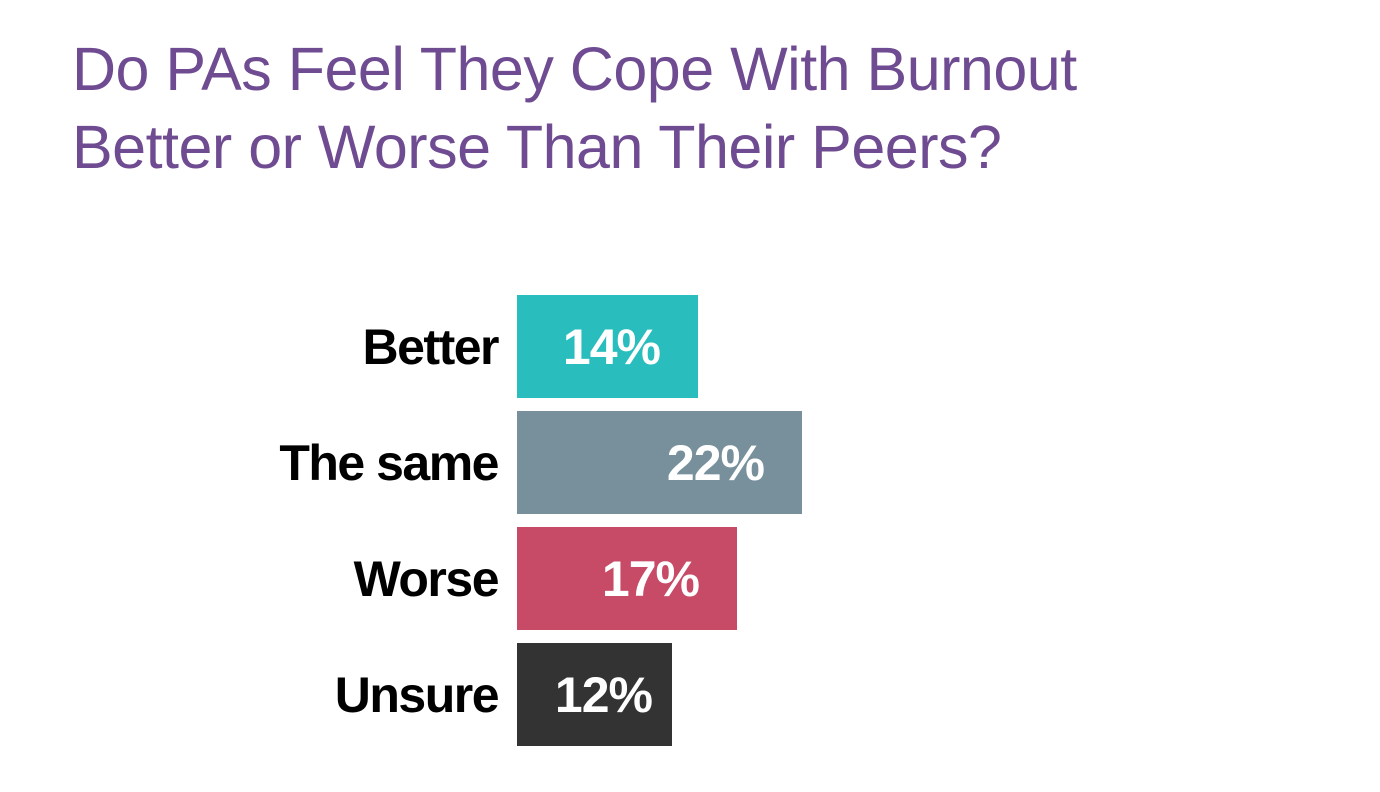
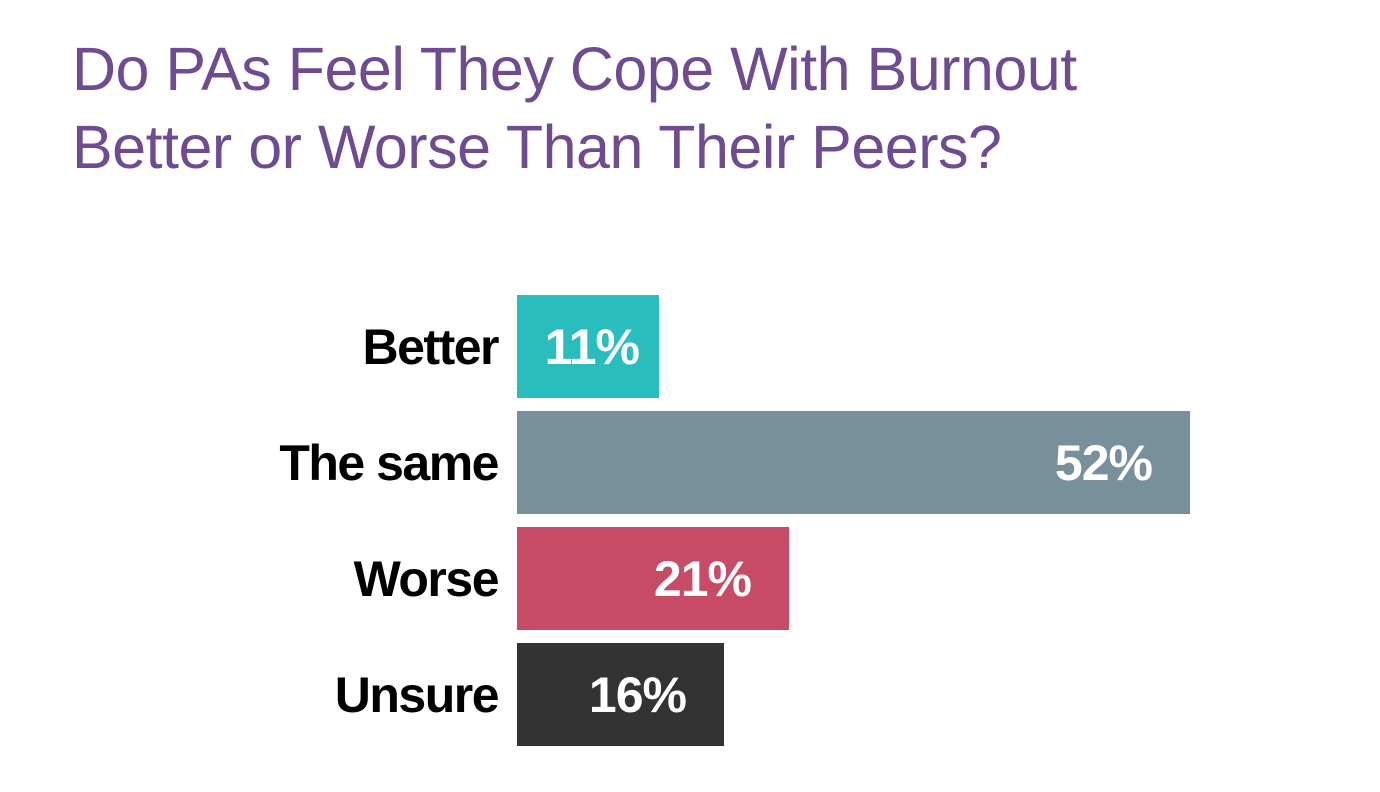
Better: 14% -> 11%
The same: 22% -> 52%
Worse: 17% -> 21%
Unsure: 12% -> 16%
